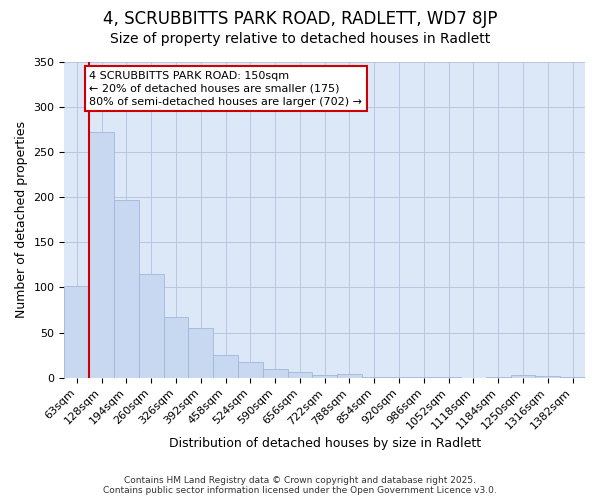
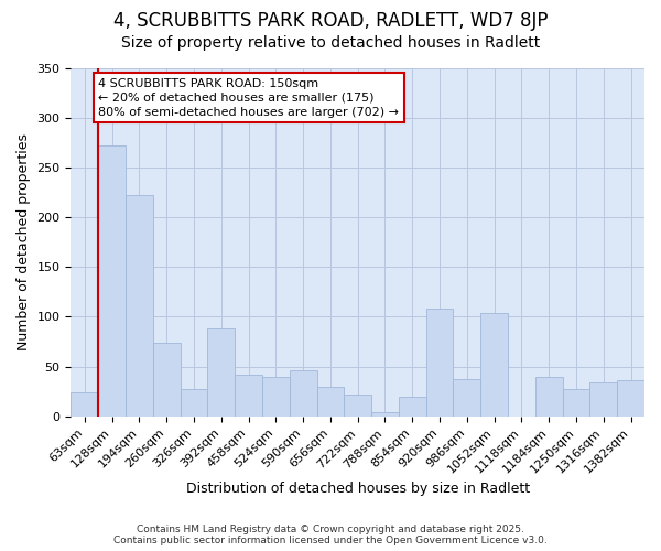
63sqm: 102 -> 24
194sqm: 197 -> 222
260sqm: 115 -> 74
326sqm: 67 -> 28
392sqm: 55 -> 88
458sqm: 25 -> 42
524sqm: 18 -> 40
590sqm: 10 -> 46
656sqm: 7 -> 30
722sqm: 3 -> 22
854sqm: 1 -> 20
920sqm: 1 -> 108
986sqm: 1 -> 38
1052sqm: 1 -> 104
1184sqm: 1 -> 40
1250sqm: 3 -> 28
1316sqm: 2 -> 34
1382sqm: 1 -> 36
